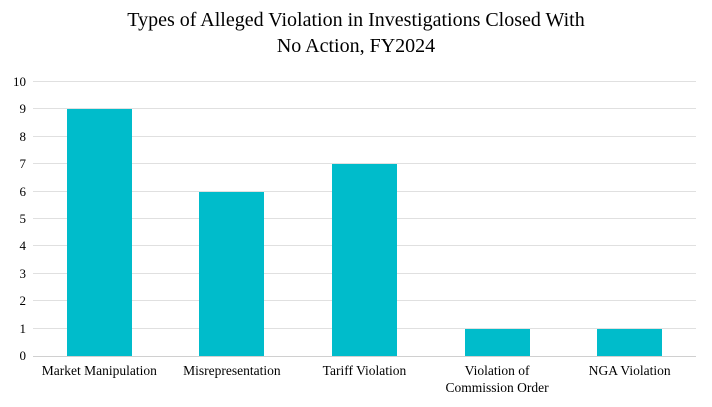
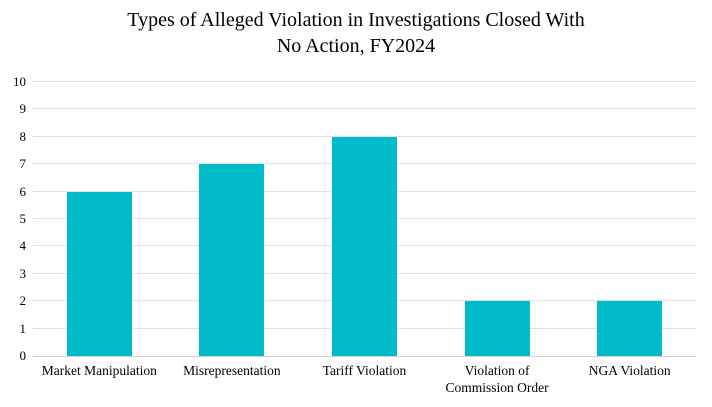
Market Manipulation: 9 -> 6
Misrepresentation: 6 -> 7
Tariff Violation: 7 -> 8
Violation of Commission Order: 1 -> 2
NGA Violation: 1 -> 2
